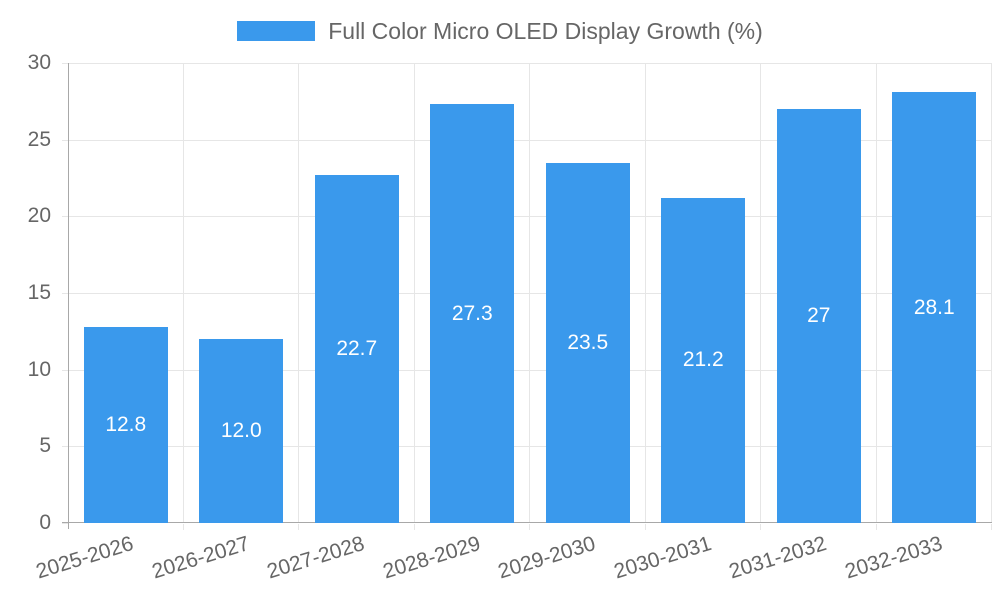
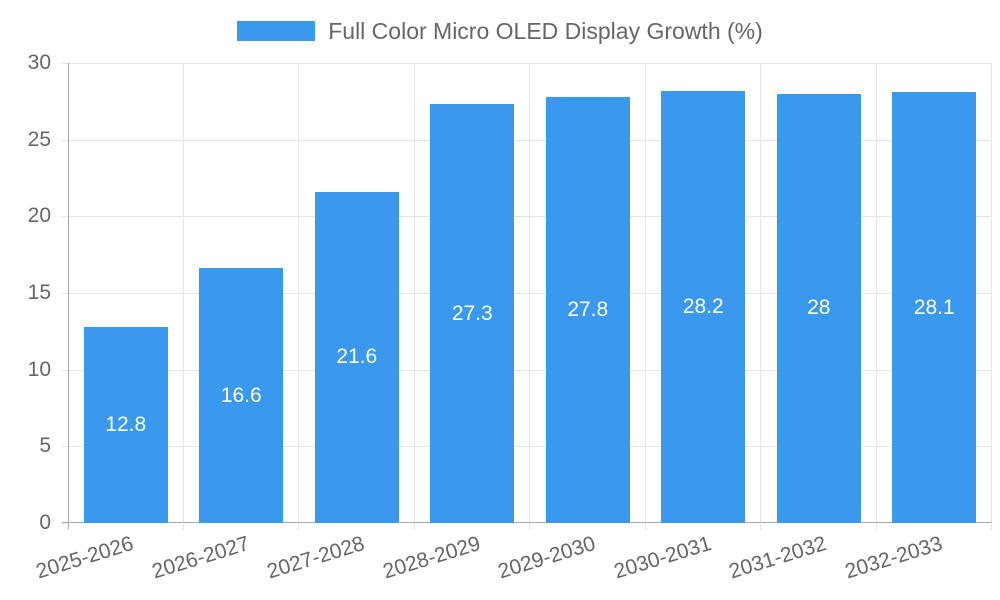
2026-2027: 12.0 -> 16.6
2027-2028: 22.7 -> 21.6
2029-2030: 23.5 -> 27.8
2030-2031: 21.2 -> 28.2
2031-2032: 27 -> 28
